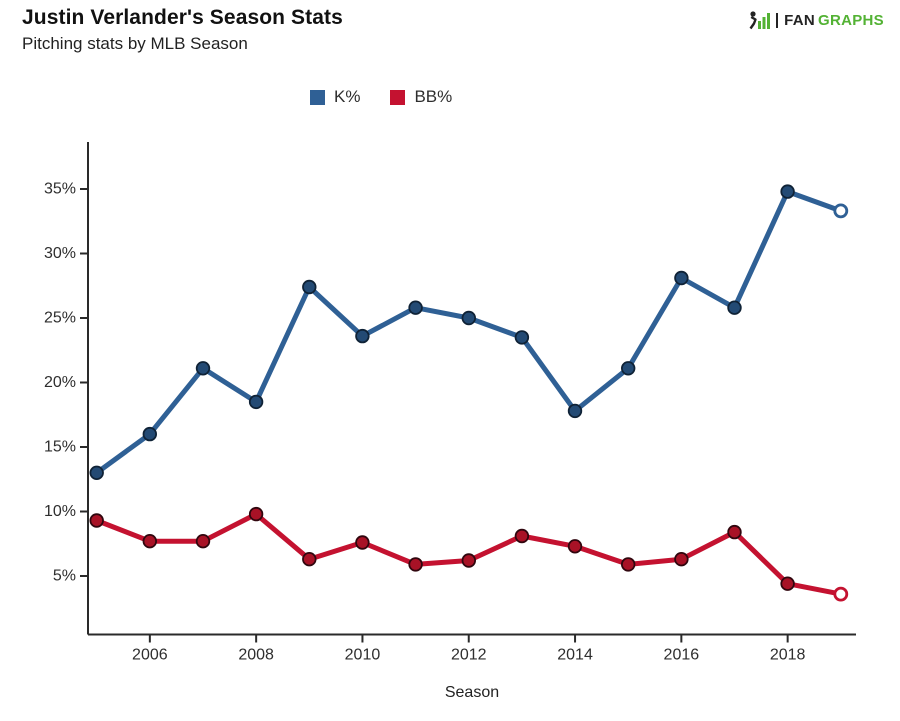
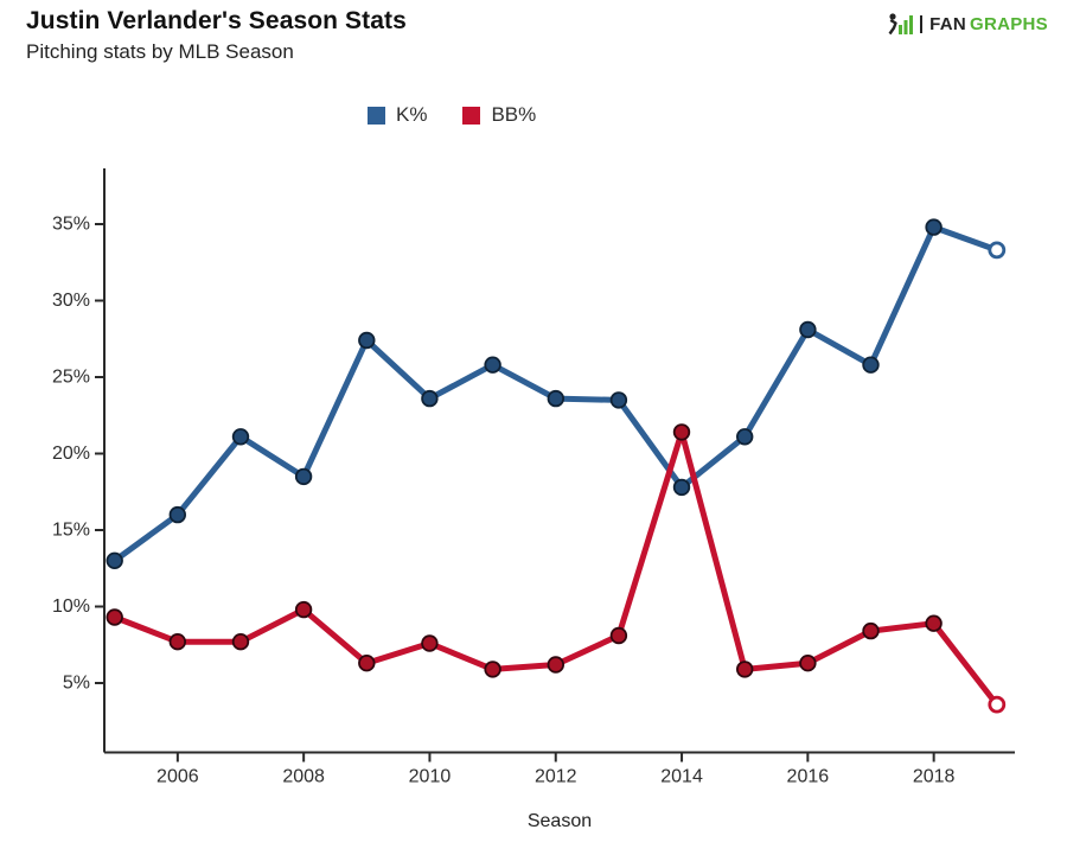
K%/2012: 25.0% -> 23.6%
BB%/2014: 7.3% -> 21.4%
BB%/2018: 4.4% -> 8.9%
